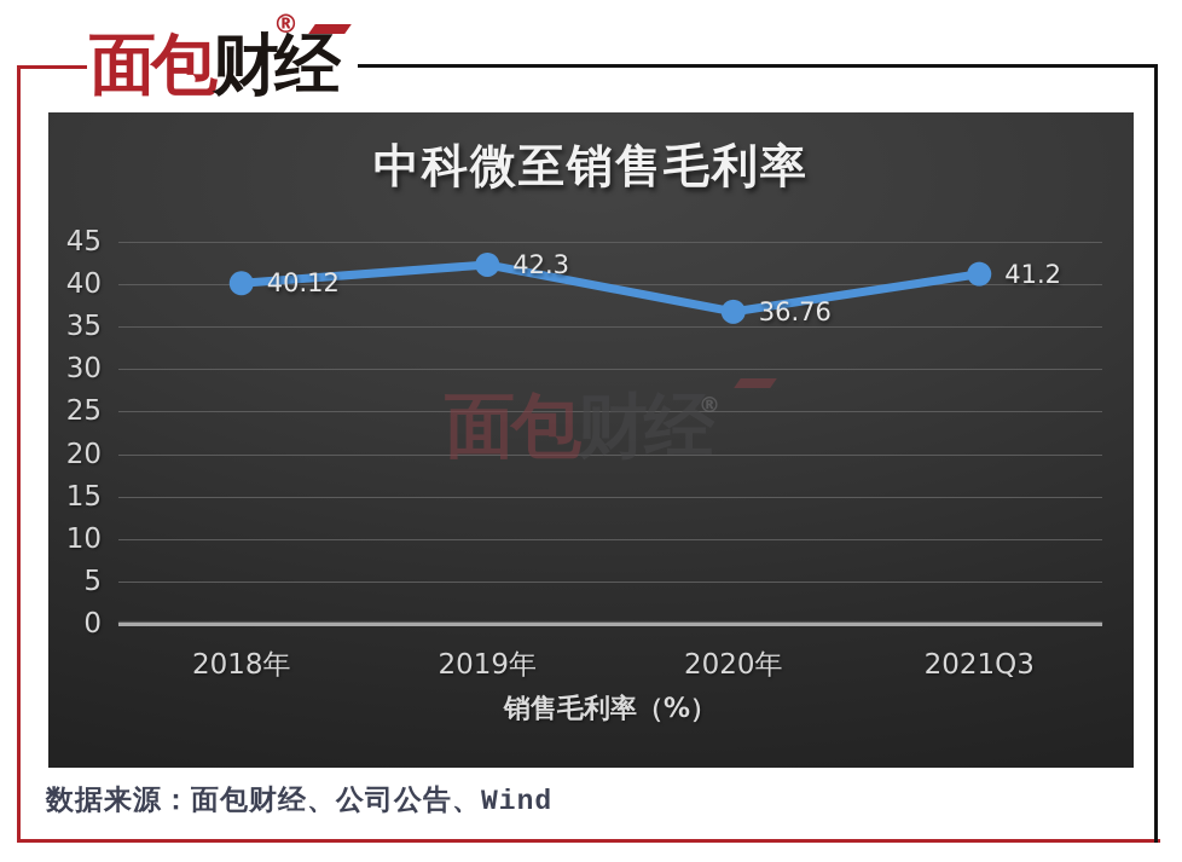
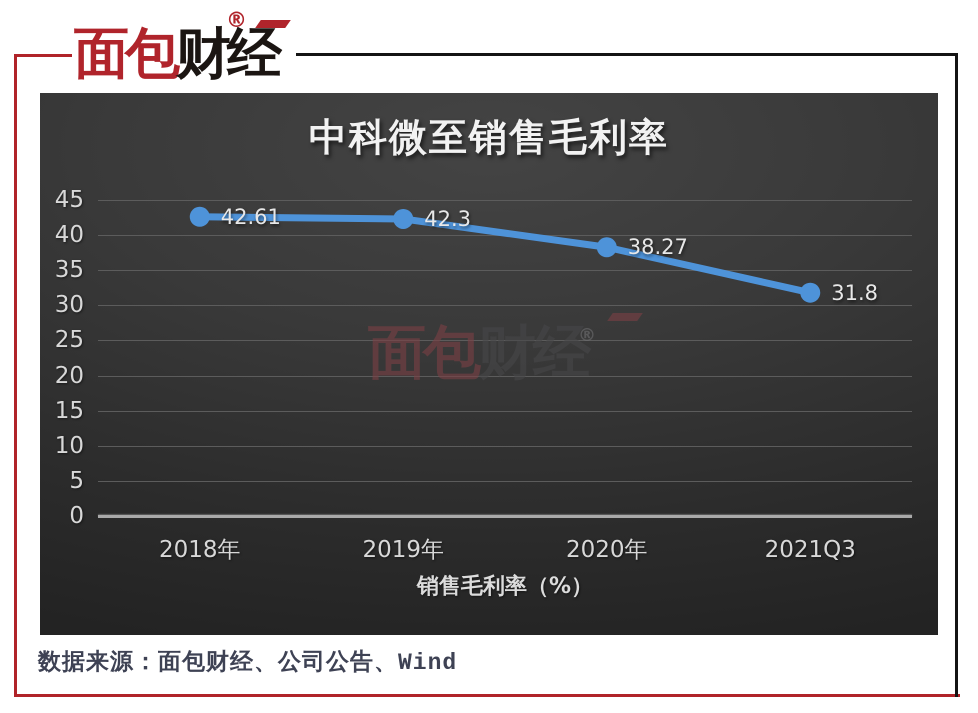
2018年: 40.12 -> 42.61
2020年: 36.76 -> 38.27
2021Q3: 41.2 -> 31.8
